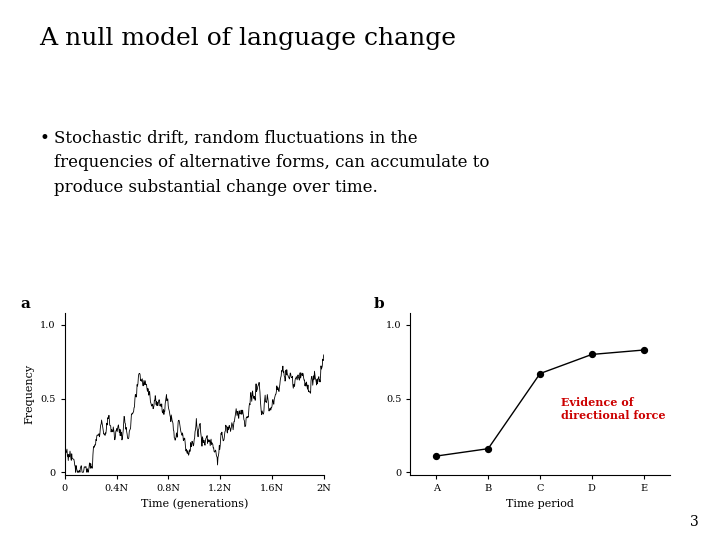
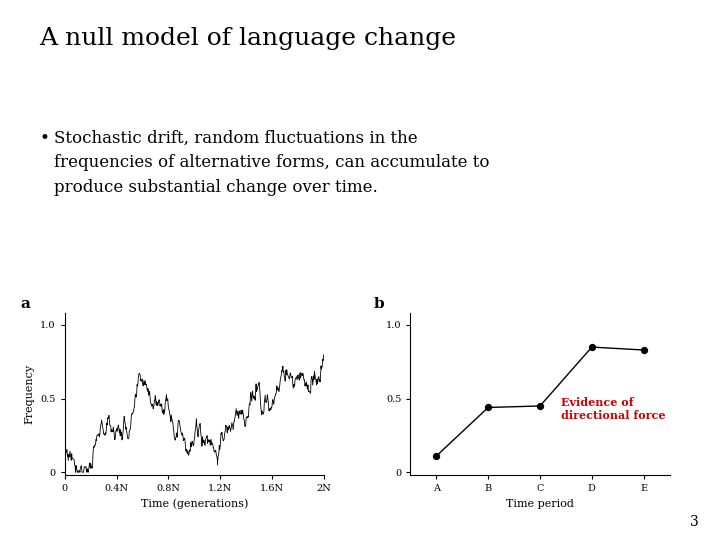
B: 0.16 -> 0.44
C: 0.67 -> 0.45
D: 0.80 -> 0.85
